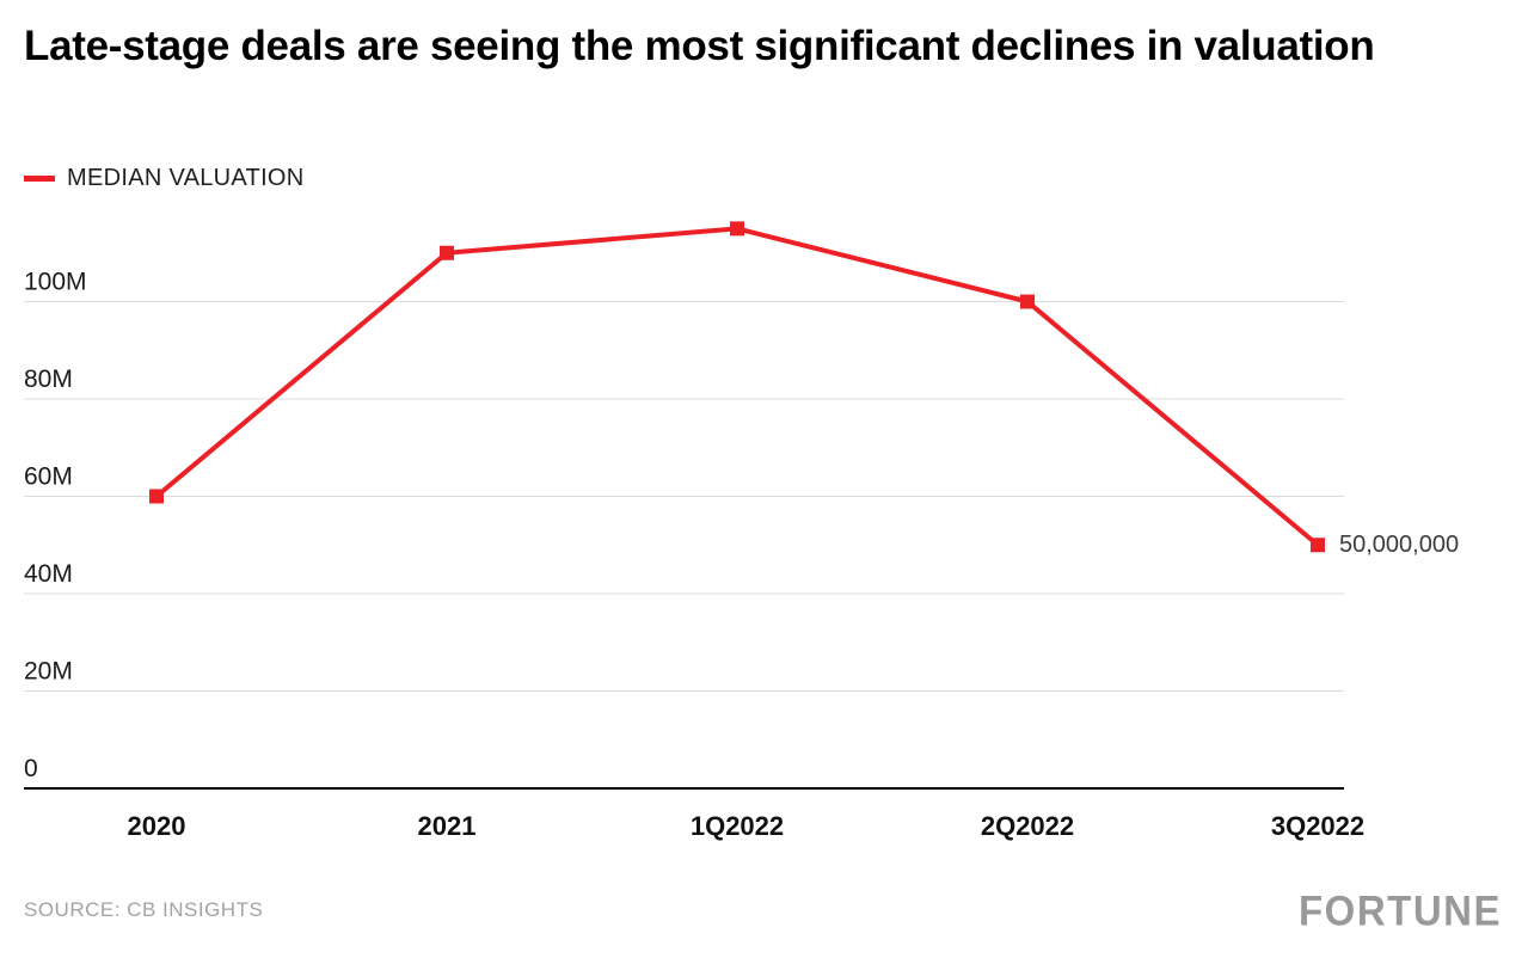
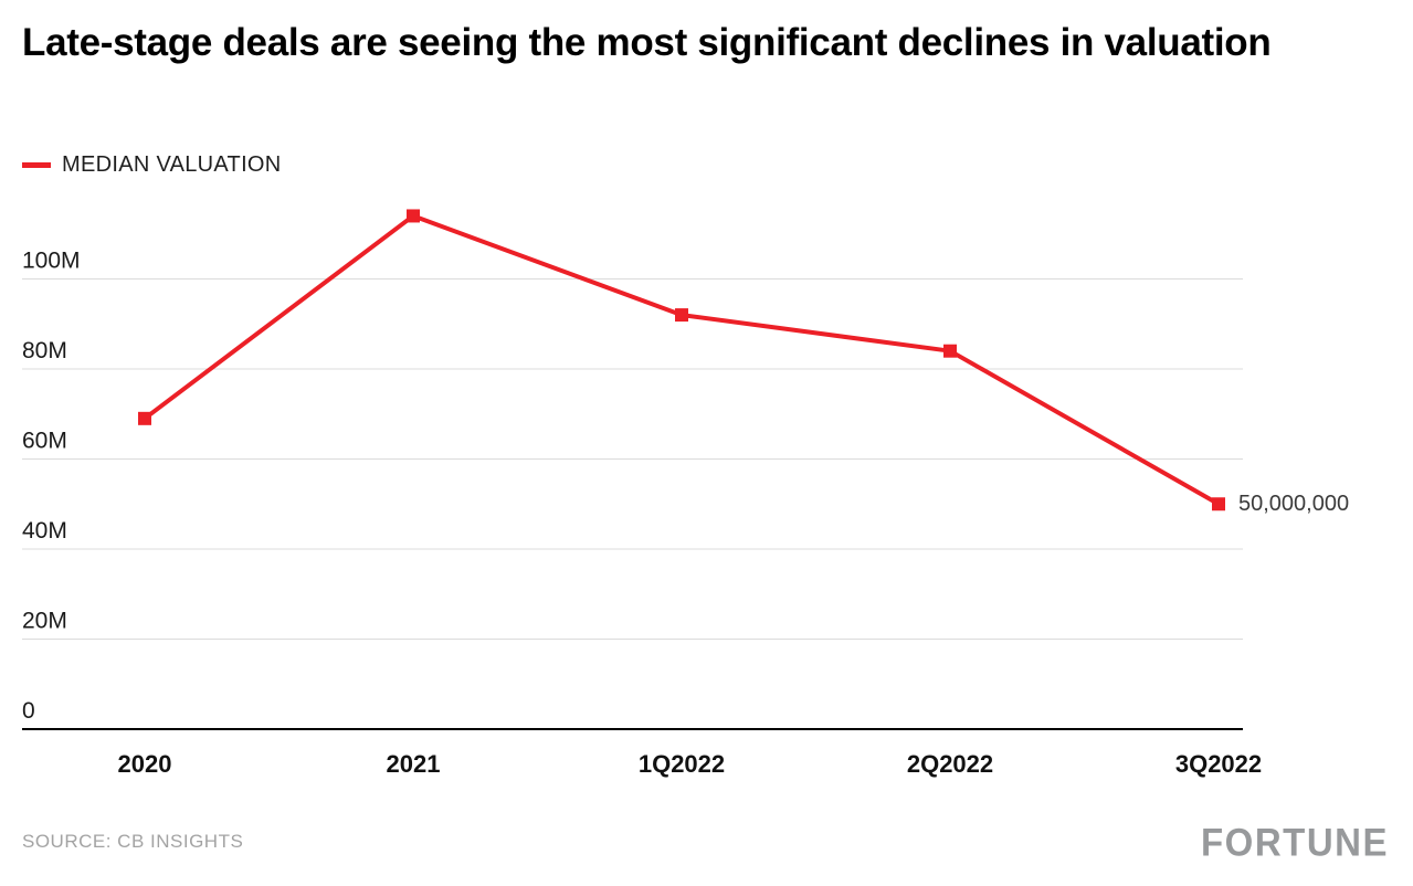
2020: 60M -> 69M
2021: 110M -> 114M
1Q2022: 115M -> 92M
2Q2022: 100M -> 84M
